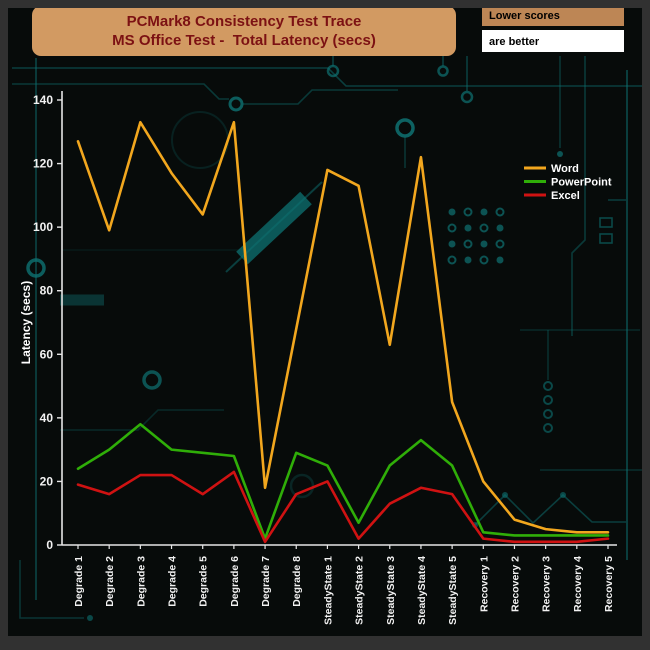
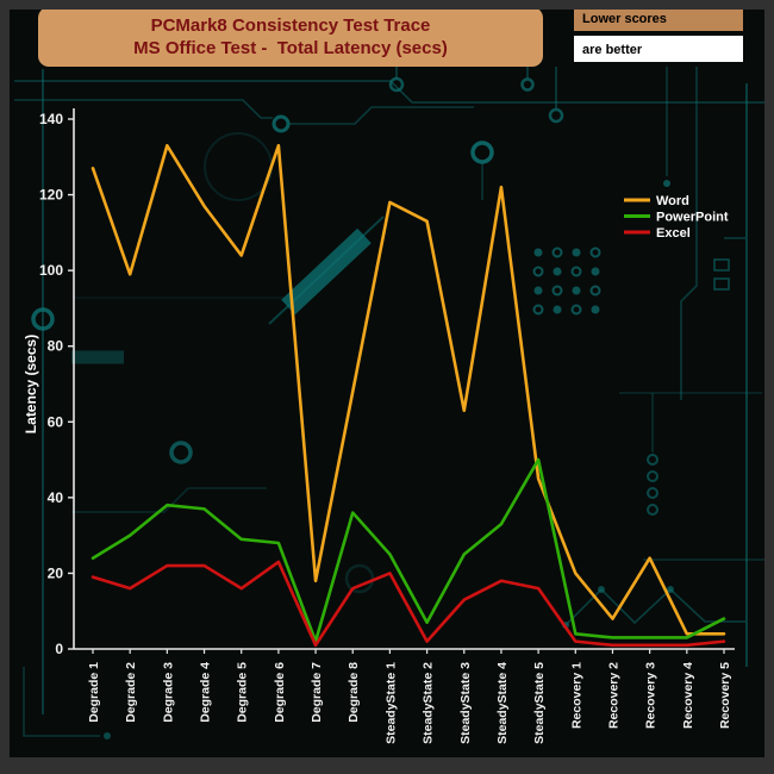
PowerPoint/Degrade 4: 30 -> 37
PowerPoint/Degrade 8: 29 -> 36
PowerPoint/SteadyState 5: 25 -> 50
Word/Recovery 3: 5 -> 24
PowerPoint/Recovery 5: 3 -> 8
